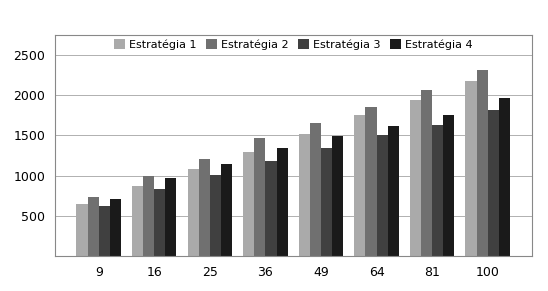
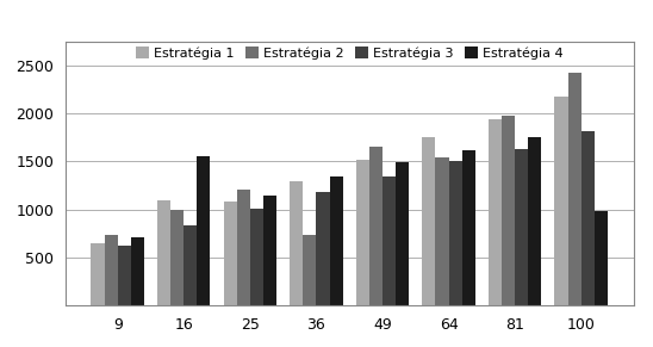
Estratégia 1/16: 870 -> 1100
Estratégia 4/16: 980 -> 1560
Estratégia 2/36: 1470 -> 740
Estratégia 2/64: 1850 -> 1540
Estratégia 2/81: 2070 -> 1980
Estratégia 2/100: 2310 -> 2420
Estratégia 4/100: 1960 -> 980
